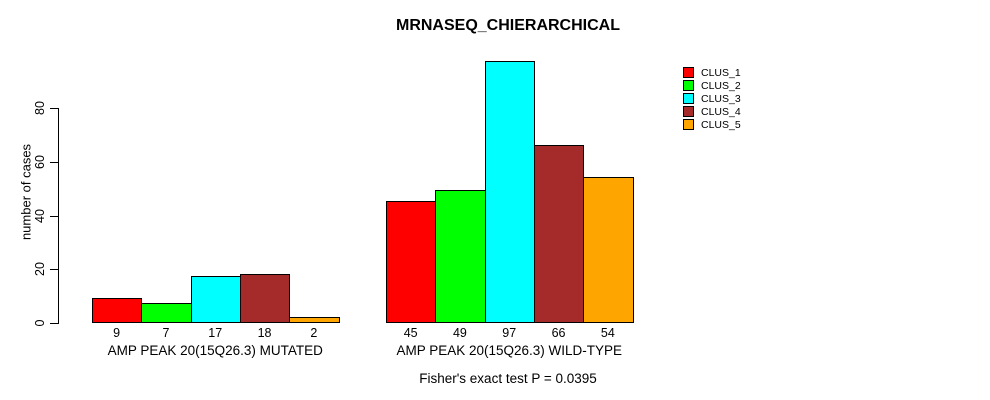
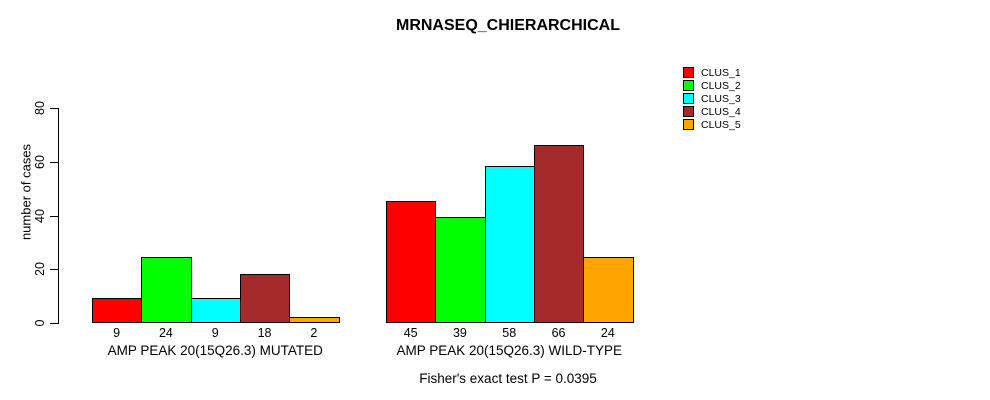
CLUS_2/AMP PEAK 20(15Q26.3) MUTATED: 7 -> 24
CLUS_3/AMP PEAK 20(15Q26.3) MUTATED: 17 -> 9
CLUS_2/AMP PEAK 20(15Q26.3) WILD-TYPE: 49 -> 39
CLUS_3/AMP PEAK 20(15Q26.3) WILD-TYPE: 97 -> 58
CLUS_5/AMP PEAK 20(15Q26.3) WILD-TYPE: 54 -> 24
